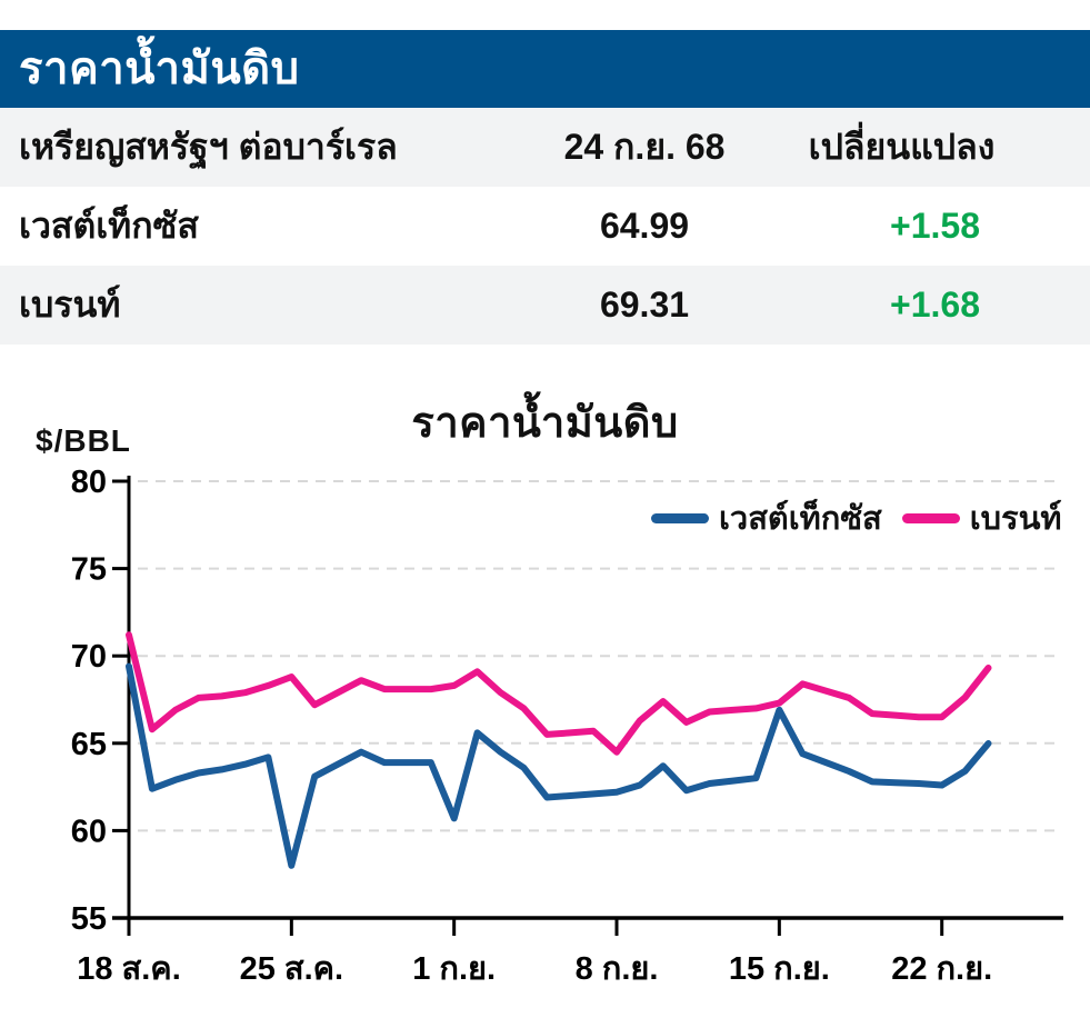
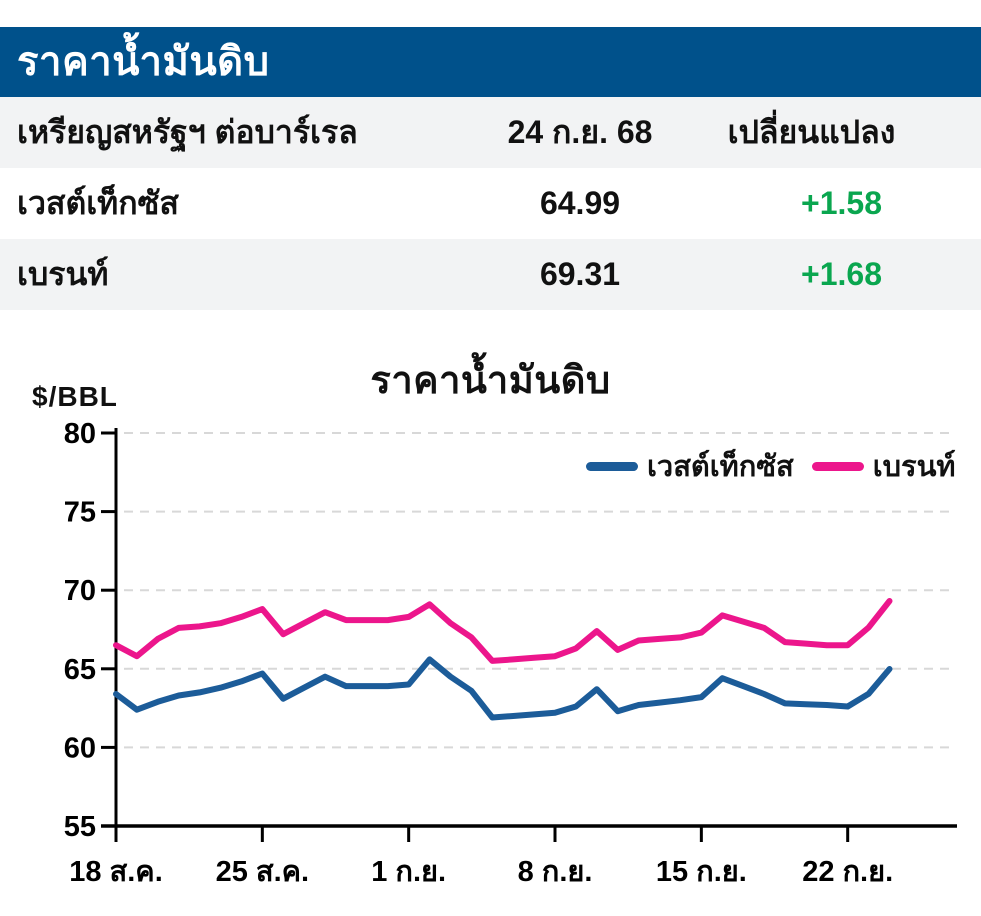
เวสต์เท็กซัส/18 ส.ค.: 69.4 -> 63.4
เบรนท์/18 ส.ค.: 71.2 -> 66.5
เวสต์เท็กซัส/25 ส.ค.: 58.0 -> 64.7
เวสต์เท็กซัส/1 ก.ย.: 60.7 -> 64.0
เบรนท์/8 ก.ย.: 64.5 -> 65.8
เวสต์เท็กซัส/15 ก.ย.: 66.9 -> 63.2
